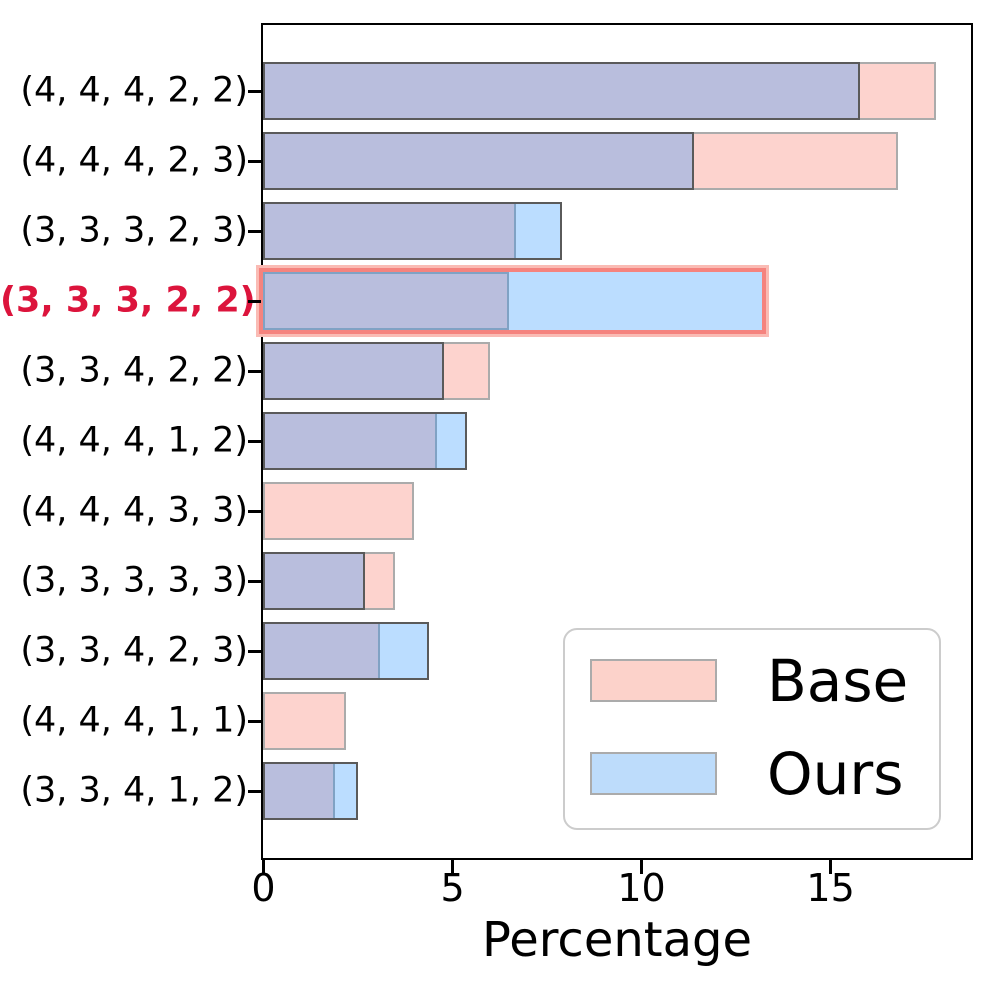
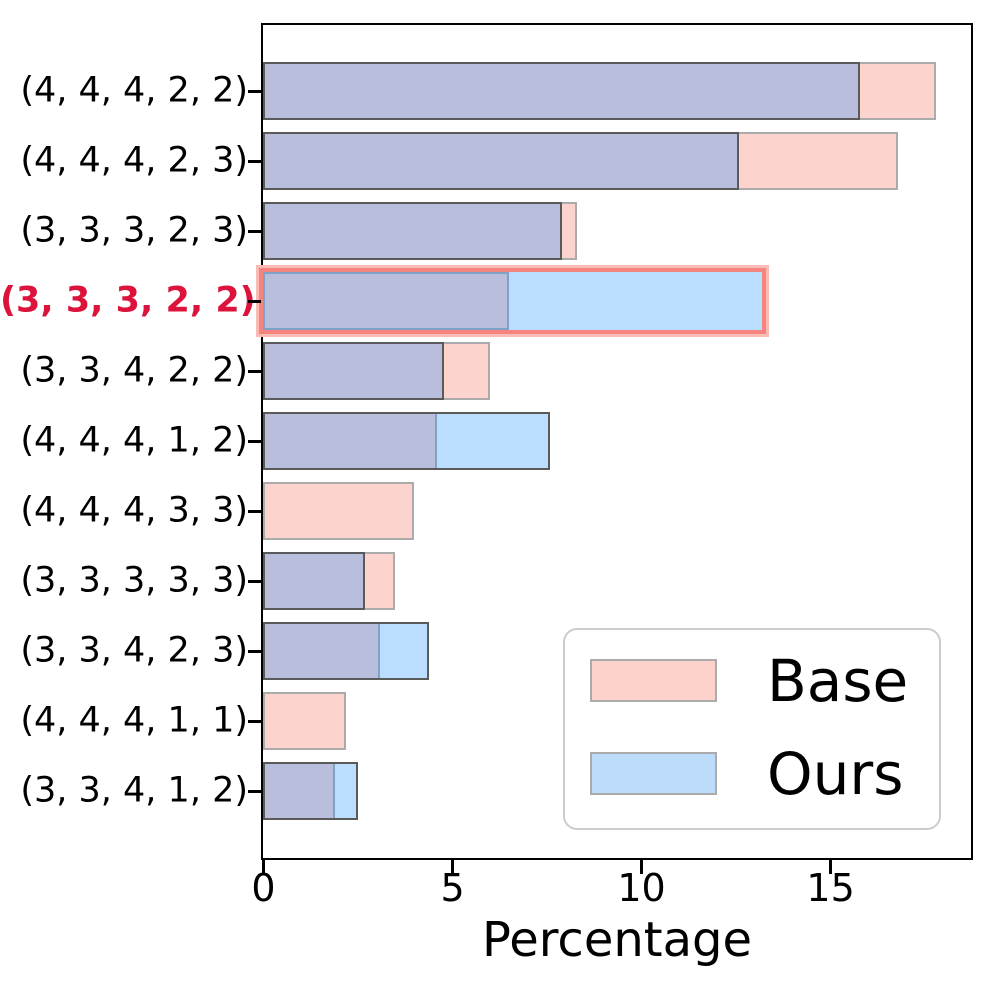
Ours/(4, 4, 4, 2, 3): 11.4 -> 12.6
Base/(3, 3, 3, 2, 3): 6.7 -> 8.3
Ours/(4, 4, 4, 1, 2): 5.4 -> 7.6
